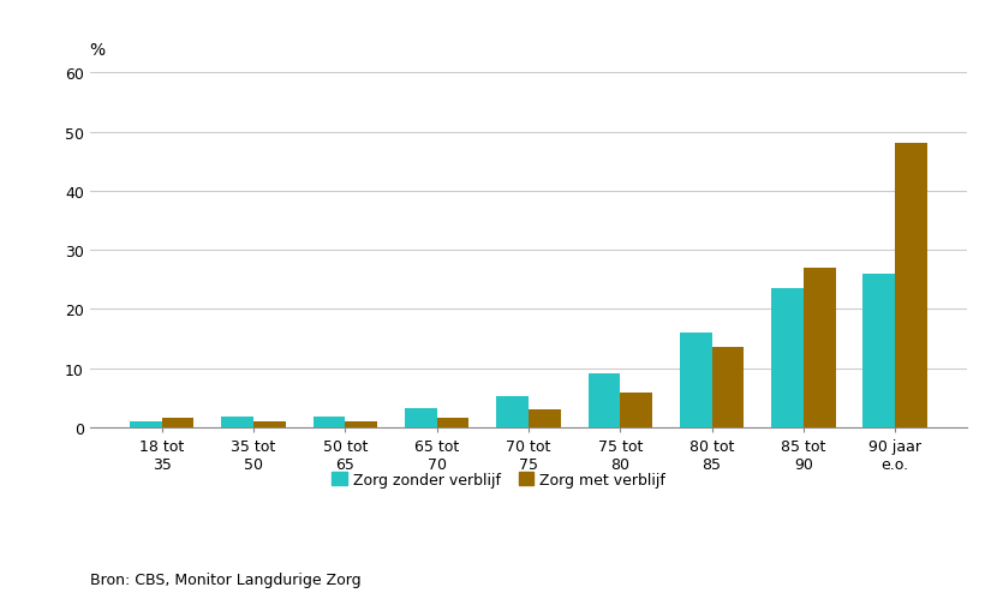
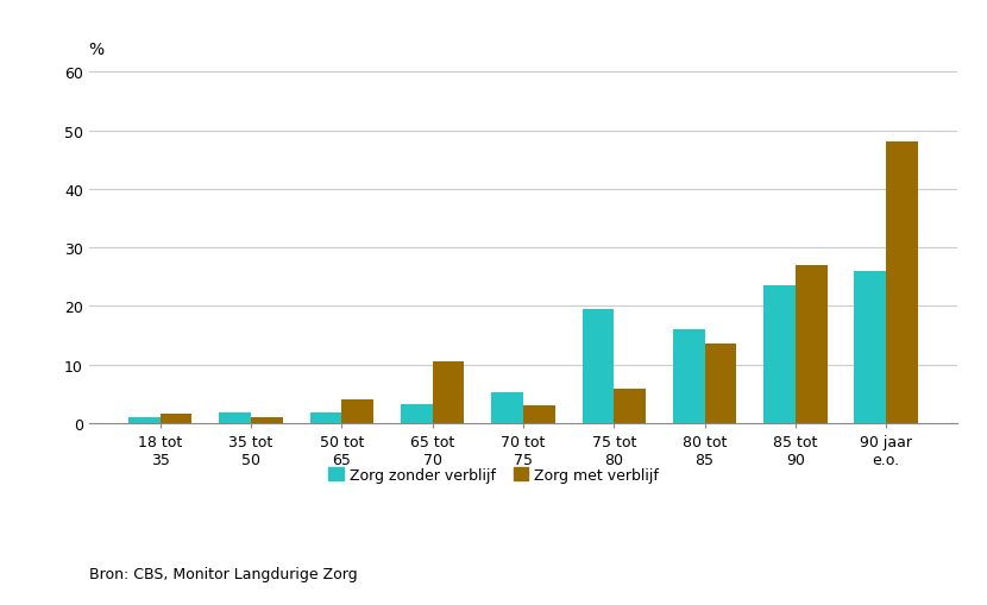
Zorg met verblijf/50 tot 65: 1.0 -> 4.0
Zorg met verblijf/65 tot 70: 1.7 -> 10.5
Zorg zonder verblijf/75 tot 80: 9.2 -> 19.5
